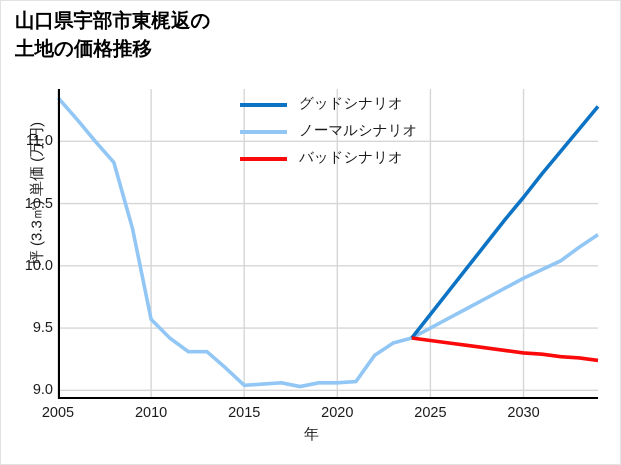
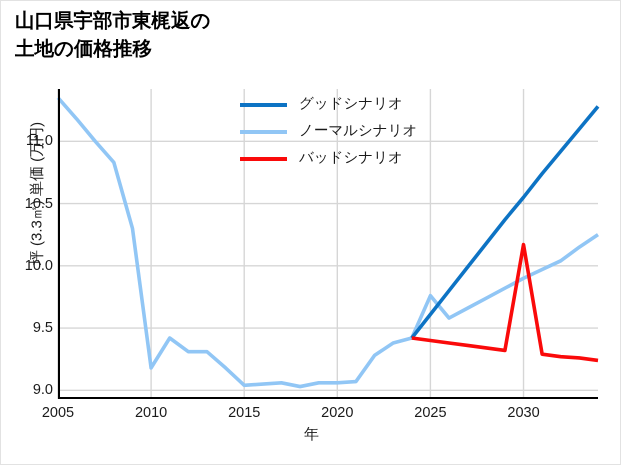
ノーマルシナリオ/2010: 9.57 -> 9.18
ノーマルシナリオ/2025: 9.50 -> 9.76
バッドシナリオ/2030: 9.30 -> 10.17
